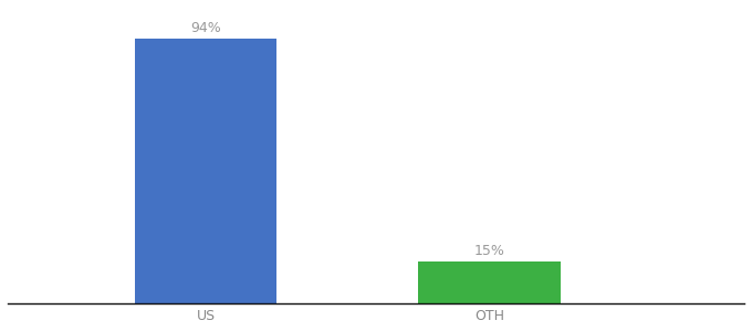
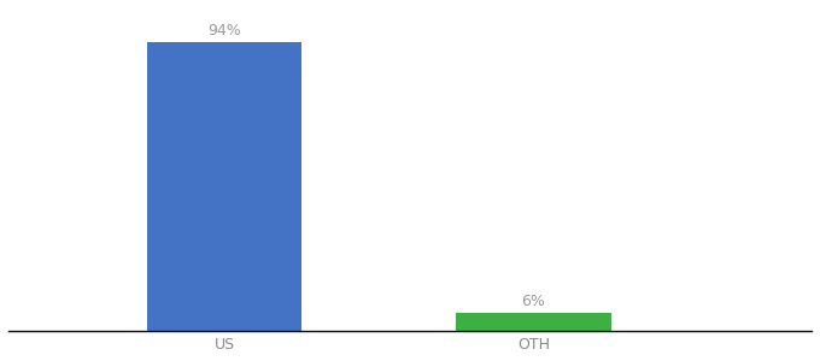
OTH: 15% -> 6%
